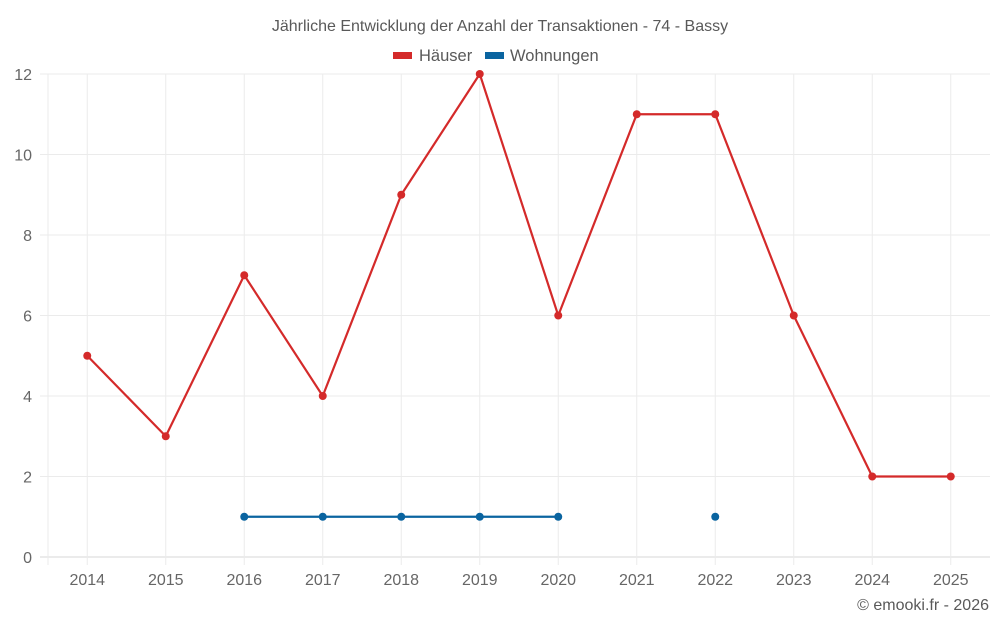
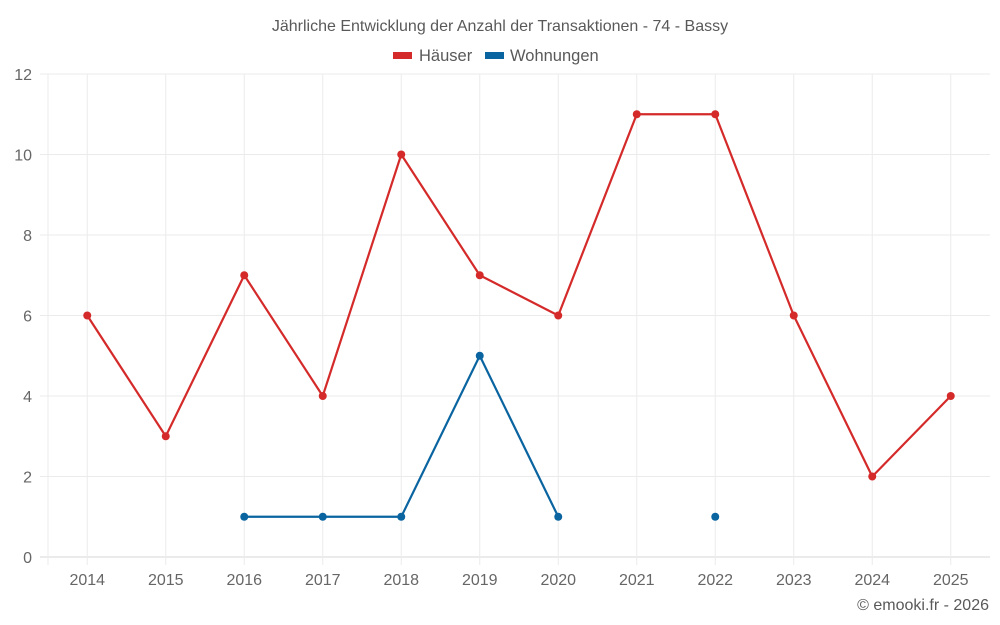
Häuser/2014: 5 -> 6
Häuser/2018: 9 -> 10
Häuser/2019: 12 -> 7
Wohnungen/2019: 1 -> 5
Häuser/2025: 2 -> 4
